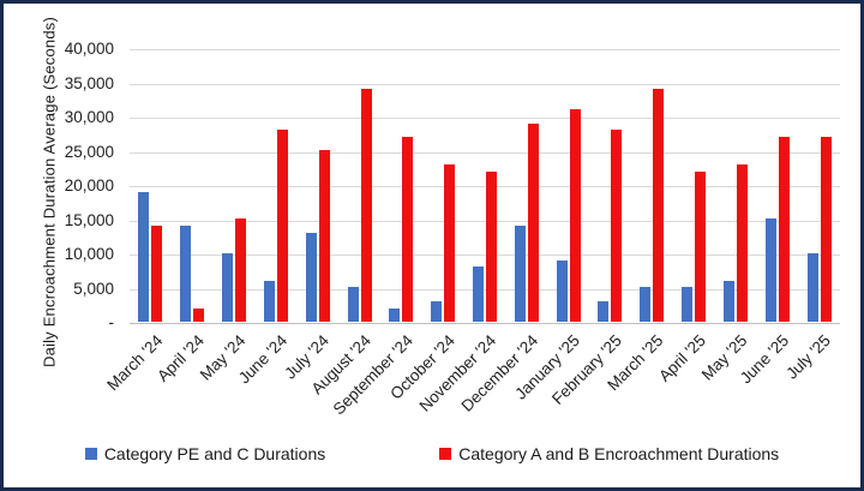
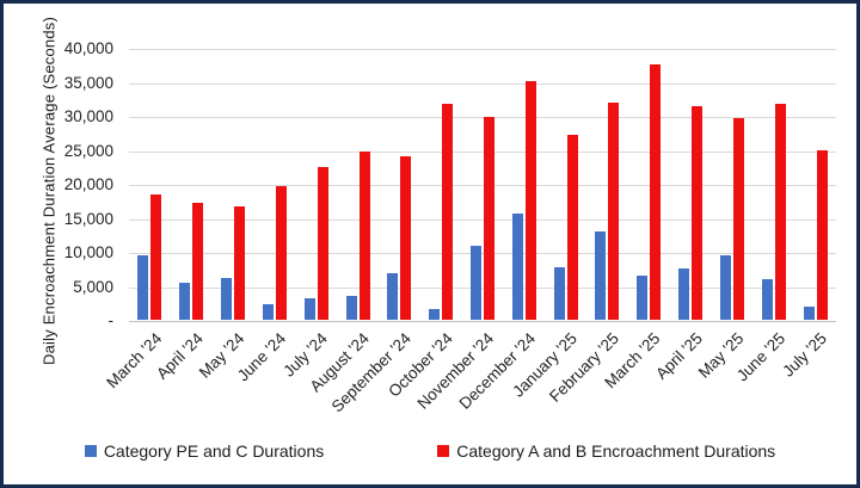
Category PE and C Durations/March '24: 19000 -> 10000
Category A and B Encroachment Durations/March '24: 14000 -> 18000
Category PE and C Durations/April '24: 14000 -> 6000
Category A and B Encroachment Durations/April '24: 2000 -> 17000
Category PE and C Durations/May '24: 10000 -> 6000
Category A and B Encroachment Durations/May '24: 15000 -> 17000
Category PE and C Durations/June '24: 6000 -> 2000
Category A and B Encroachment Durations/June '24: 28000 -> 20000
Category PE and C Durations/July '24: 13000 -> 3000
Category A and B Encroachment Durations/July '24: 25000 -> 22000
Category PE and C Durations/August '24: 5000 -> 4000
Category A and B Encroachment Durations/August '24: 34000 -> 25000
Category PE and C Durations/September '24: 2000 -> 7000
Category A and B Encroachment Durations/September '24: 27000 -> 24000
Category PE and C Durations/October '24: 3000 -> 2000
Category A and B Encroachment Durations/October '24: 23000 -> 32000
Category PE and C Durations/November '24: 8000 -> 11000
Category A and B Encroachment Durations/November '24: 22000 -> 30000
Category PE and C Durations/December '24: 14000 -> 16000
Category A and B Encroachment Durations/December '24: 29000 -> 35000
Category PE and C Durations/January '25: 9000 -> 8000
Category A and B Encroachment Durations/January '25: 31000 -> 27000
Category PE and C Durations/February '25: 3000 -> 13000
Category A and B Encroachment Durations/February '25: 28000 -> 32000
Category PE and C Durations/March '25: 5000 -> 6000
Category A and B Encroachment Durations/March '25: 34000 -> 38000
Category PE and C Durations/April '25: 5000 -> 8000
Category A and B Encroachment Durations/April '25: 22000 -> 31000
Category PE and C Durations/May '25: 6000 -> 10000
Category A and B Encroachment Durations/May '25: 23000 -> 30000
Category PE and C Durations/June '25: 15000 -> 6000
Category A and B Encroachment Durations/June '25: 27000 -> 32000
Category PE and C Durations/July '25: 10000 -> 2000
Category A and B Encroachment Durations/July '25: 27000 -> 25000
